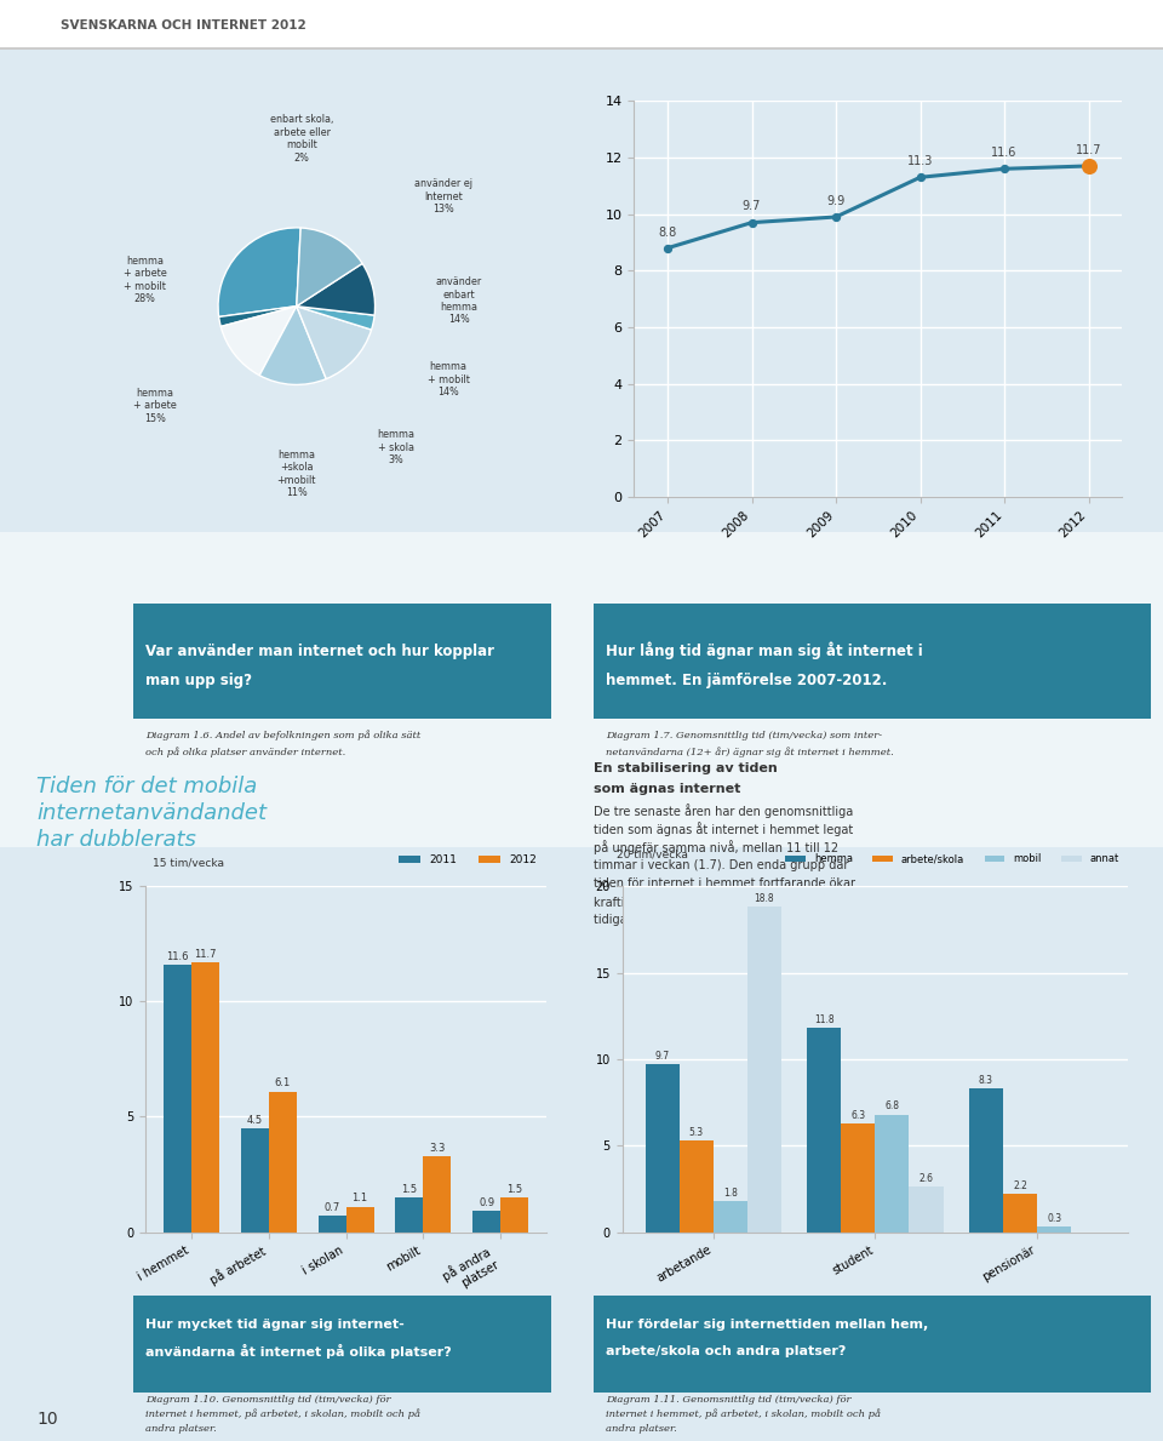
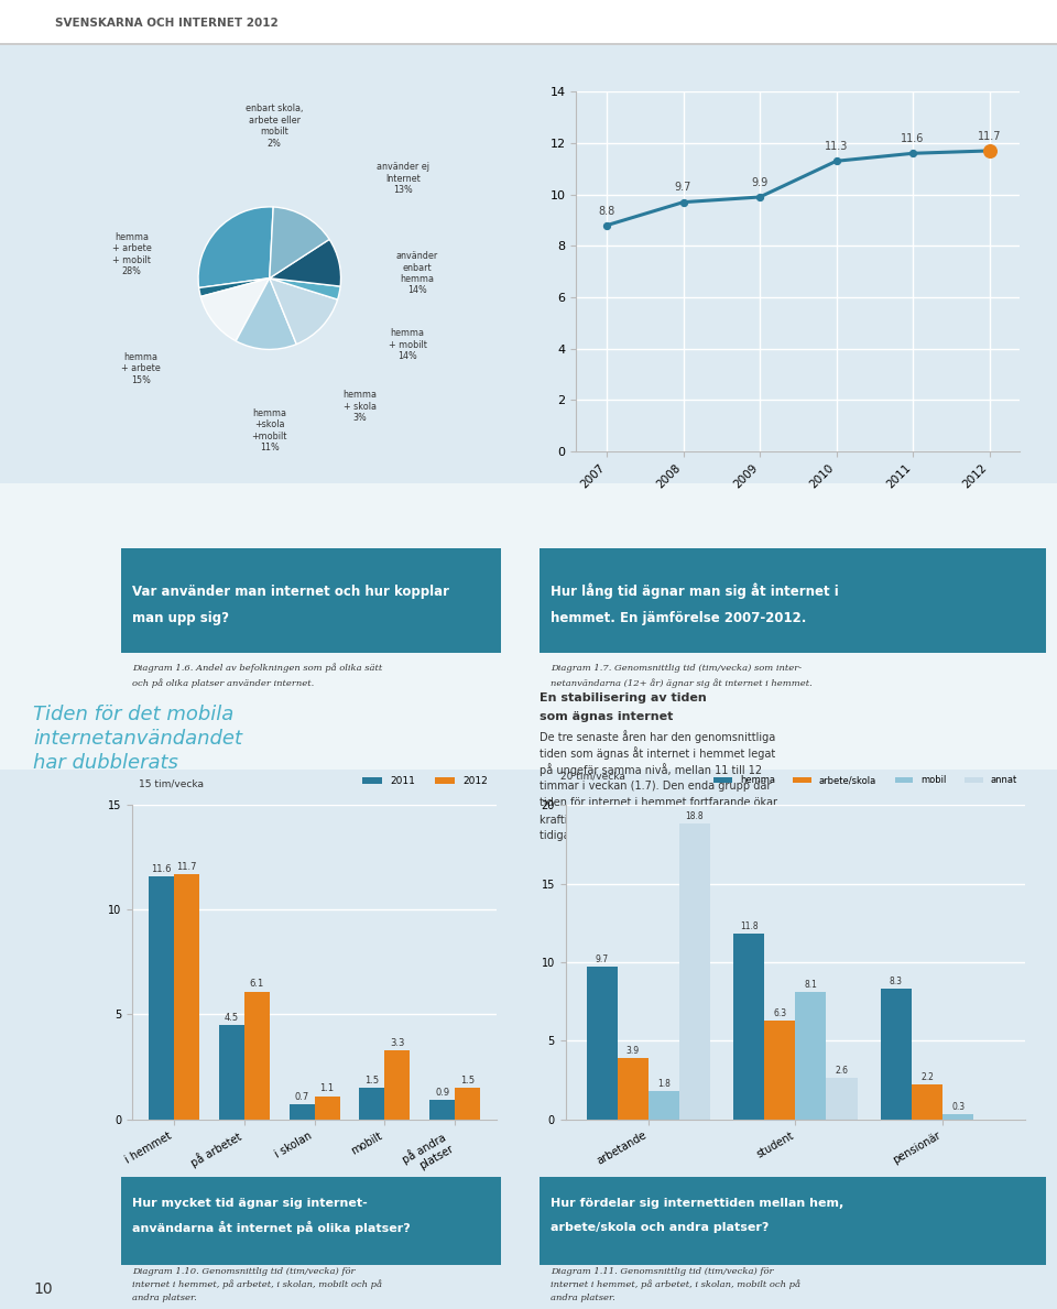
arbete/skola/arbetande: 5.3 -> 3.9
mobil/student: 6.8 -> 8.1
